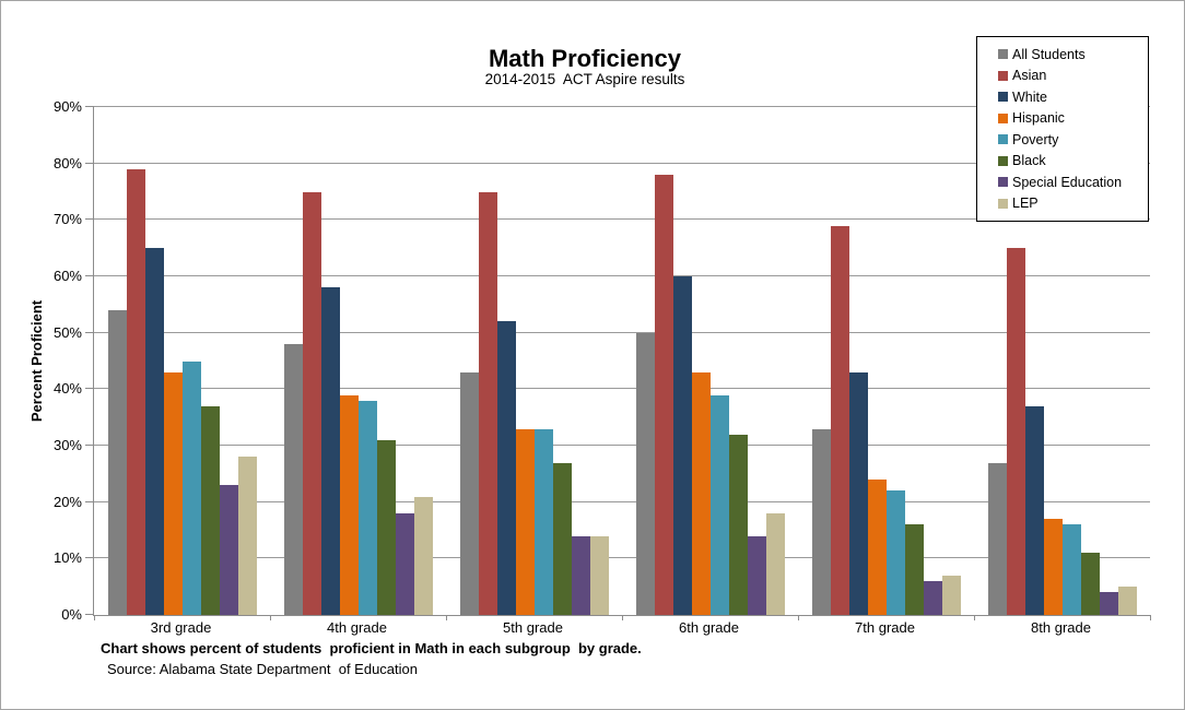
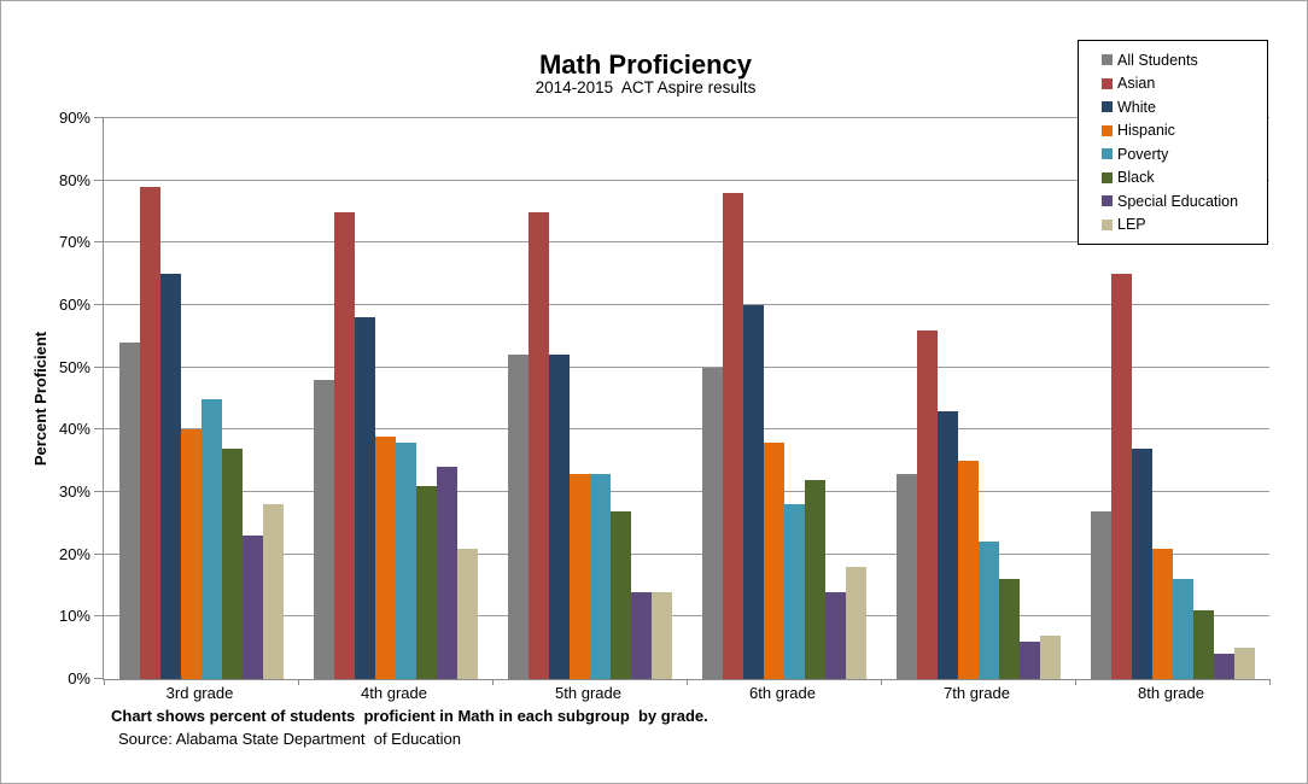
Hispanic/3rd grade: 43% -> 40%
Special Education/4th grade: 18% -> 34%
All Students/5th grade: 43% -> 52%
Hispanic/6th grade: 43% -> 38%
Poverty/6th grade: 39% -> 28%
Asian/7th grade: 69% -> 56%
Hispanic/7th grade: 24% -> 35%
Hispanic/8th grade: 17% -> 21%
